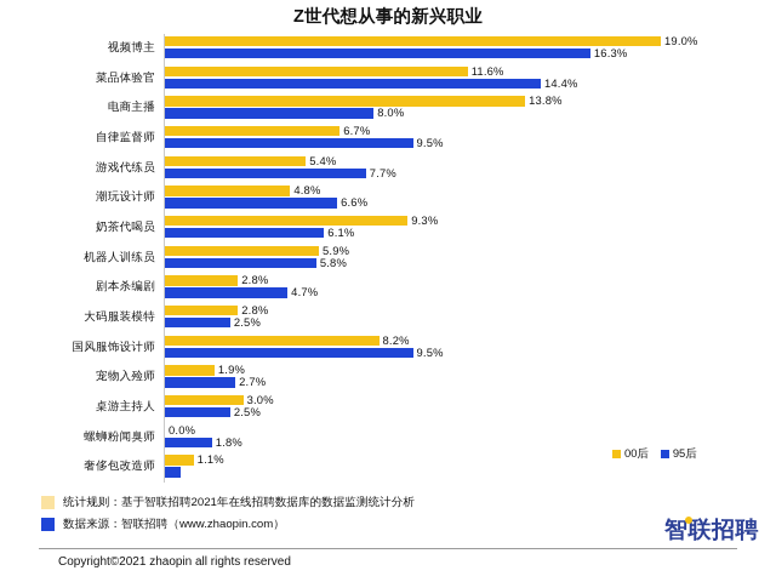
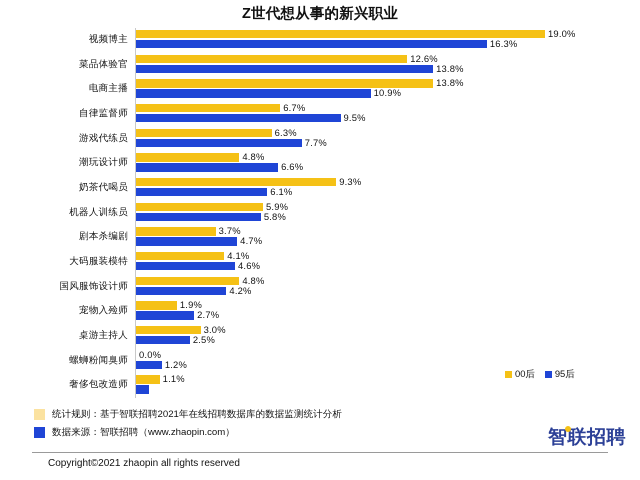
00后/菜品体验官: 11.6% -> 12.6%
95后/菜品体验官: 14.4% -> 13.8%
95后/电商主播: 8.0% -> 10.9%
00后/游戏代练员: 5.4% -> 6.3%
00后/剧本杀编剧: 2.8% -> 3.7%
00后/大码服装模特: 2.8% -> 4.1%
95后/大码服装模特: 2.5% -> 4.6%
00后/国风服饰设计师: 8.2% -> 4.8%
95后/国风服饰设计师: 9.5% -> 4.2%
95后/螺蛳粉闻臭师: 1.8% -> 1.2%
